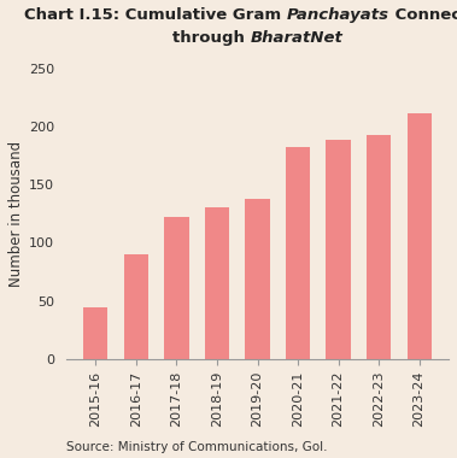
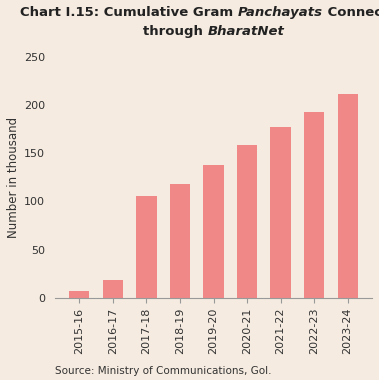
2015-16: 44 -> 7
2016-17: 90 -> 18
2017-18: 122 -> 106
2018-19: 130 -> 118
2020-21: 182 -> 158
2021-22: 188 -> 177
